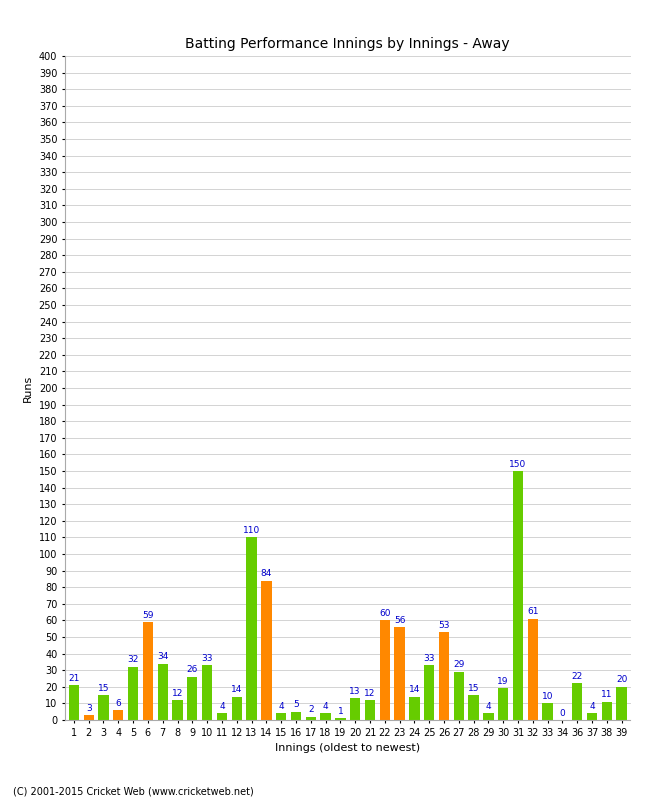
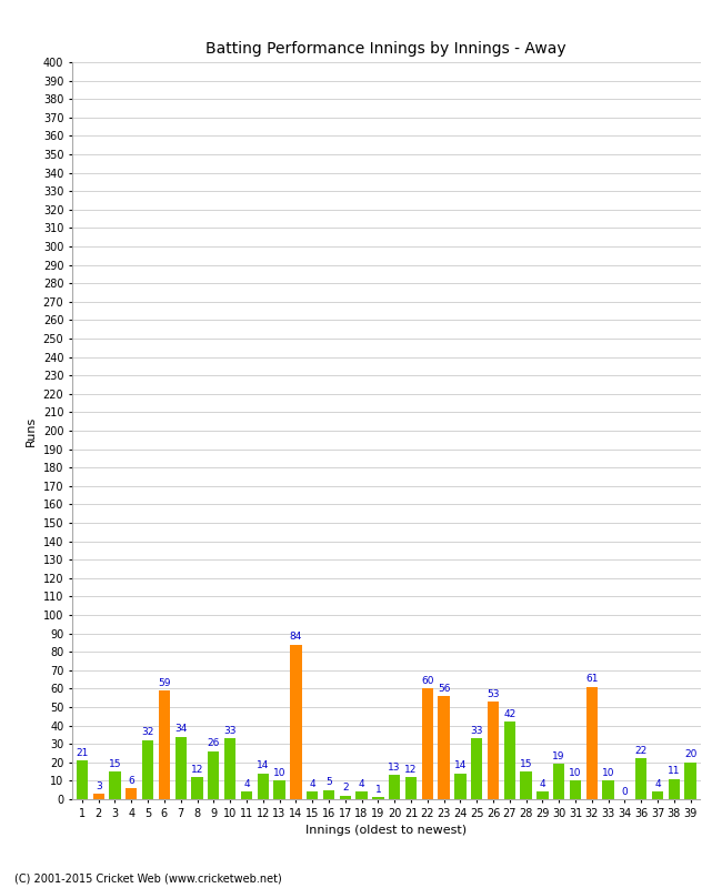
13: 110 -> 10
27: 29 -> 42
31: 150 -> 10
